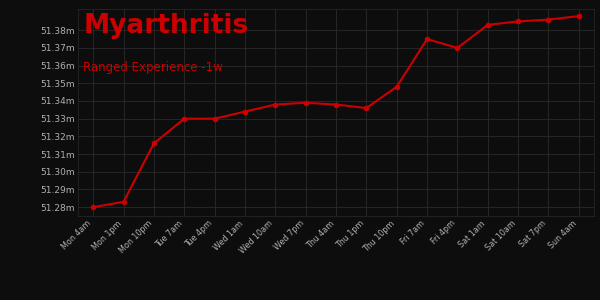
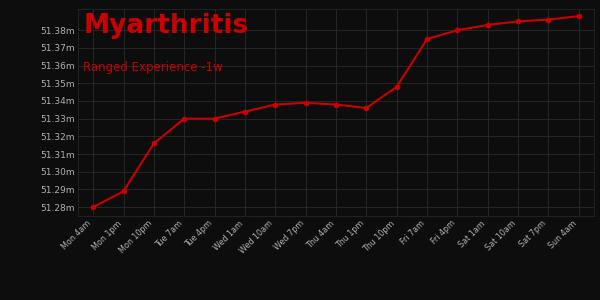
Mon 1pm: 51.283m -> 51.289m
Fri 4pm: 51.370m -> 51.380m
